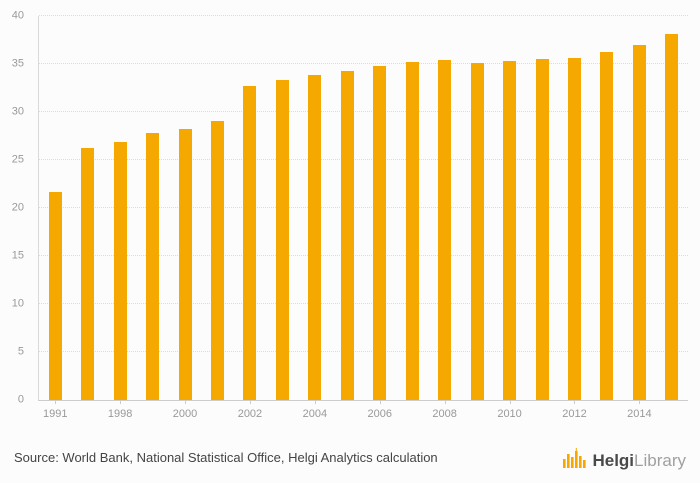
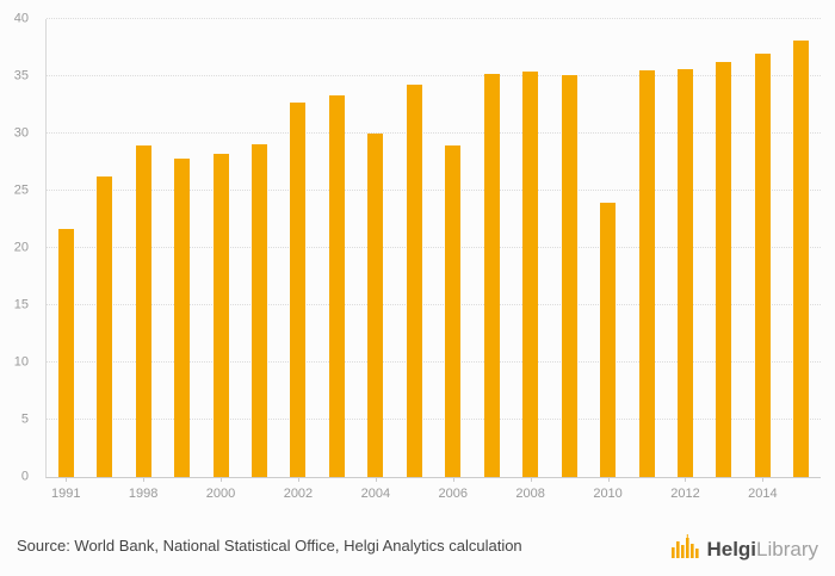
1998: 27 -> 29
2004: 34 -> 30
2006: 35 -> 29
2010: 35 -> 24
